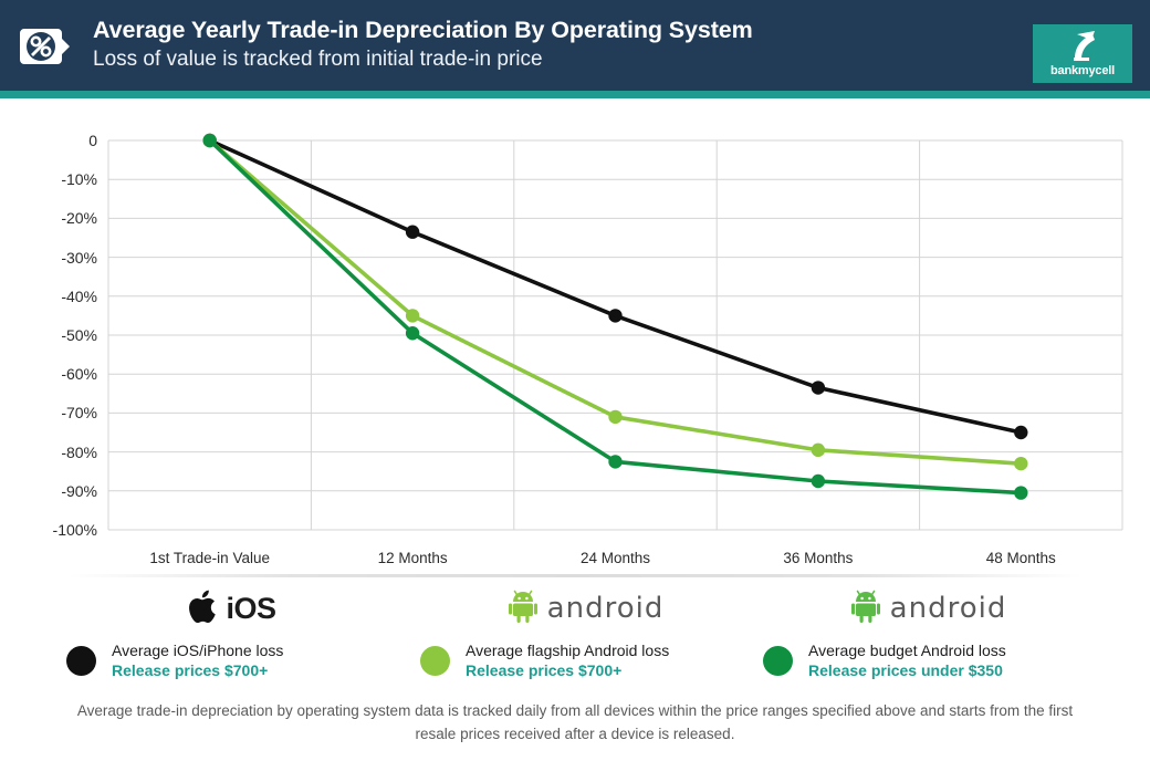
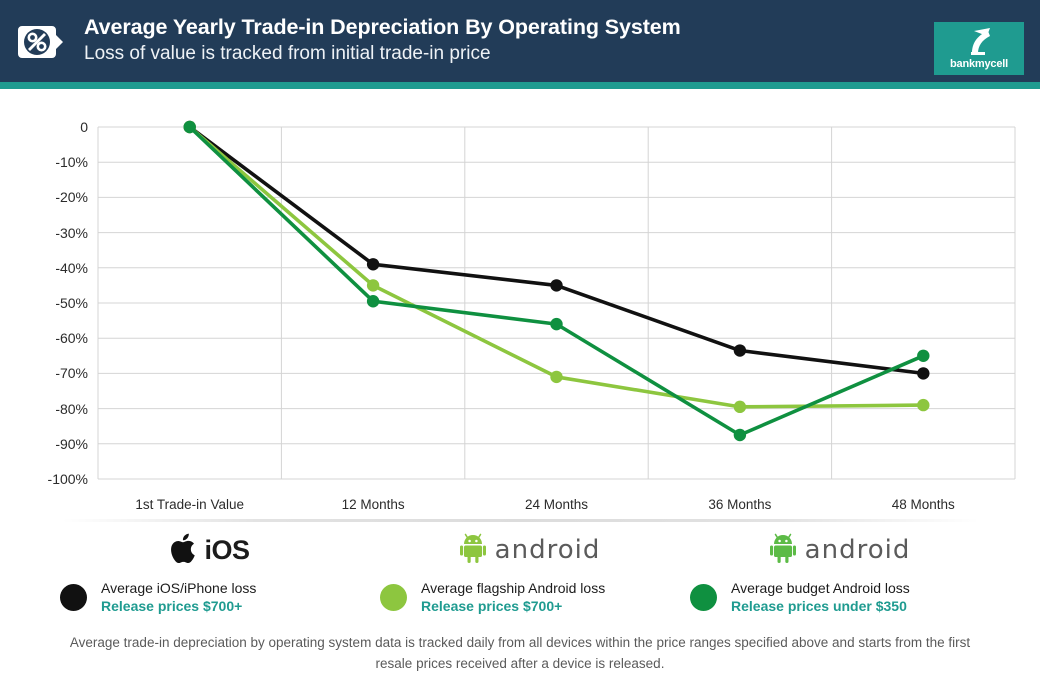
Average iOS/iPhone loss/12 Months: -24 -> -39
Average budget Android loss/24 Months: -82 -> -56
Average iOS/iPhone loss/48 Months: -75 -> -70
Average flagship Android loss/48 Months: -83 -> -79
Average budget Android loss/48 Months: -90 -> -65
